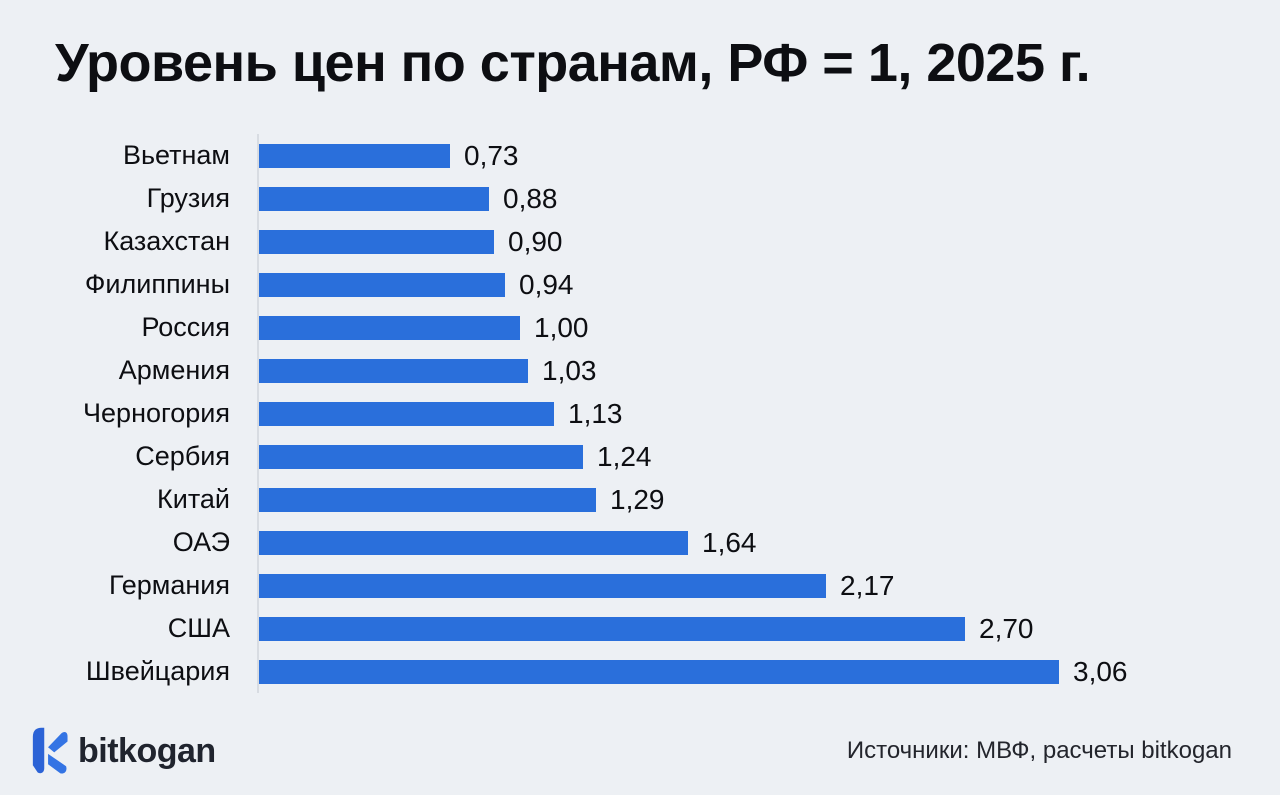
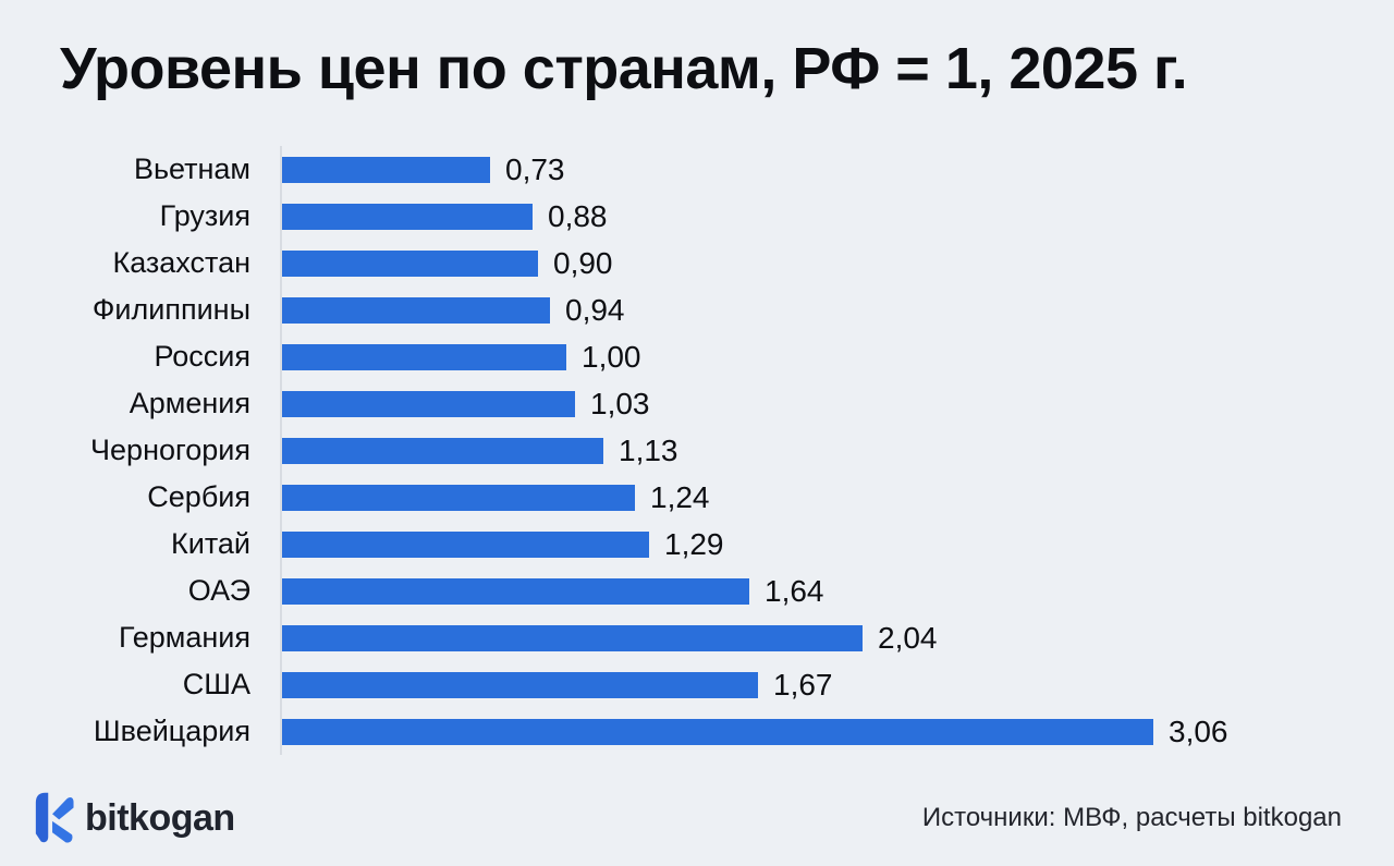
Германия: 2,17 -> 2,04
США: 2,70 -> 1,67
